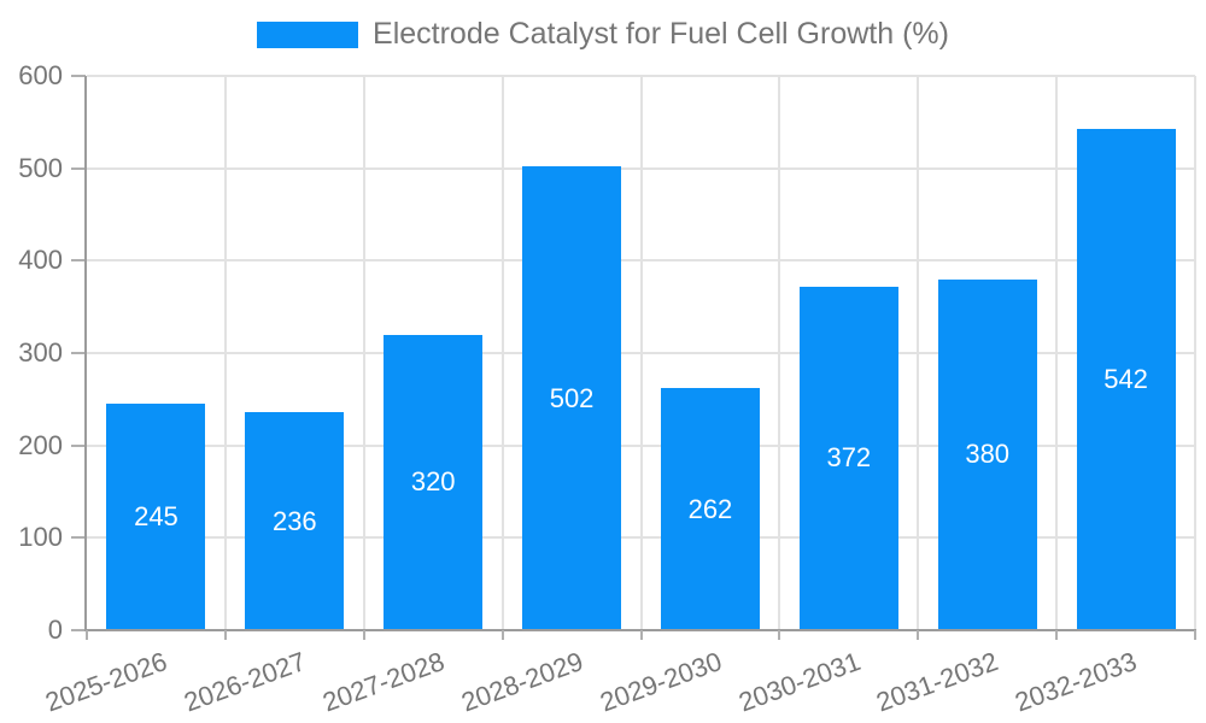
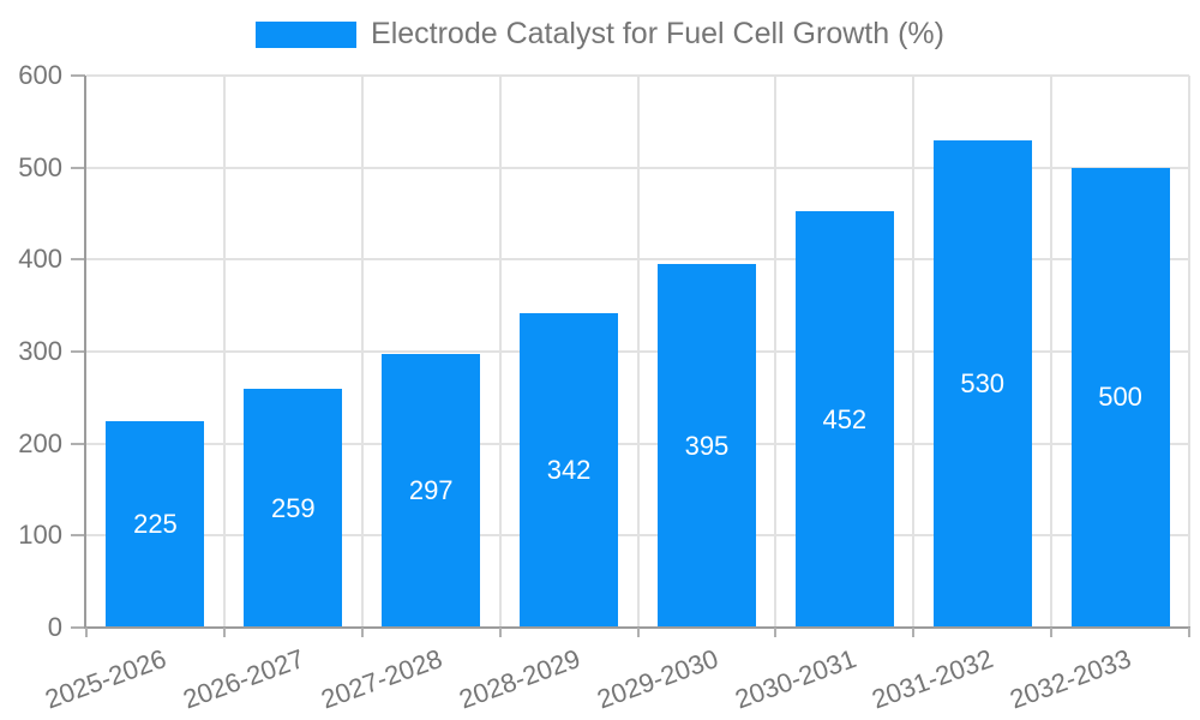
2025-2026: 245 -> 225
2026-2027: 236 -> 259
2027-2028: 320 -> 297
2028-2029: 502 -> 342
2029-2030: 262 -> 395
2030-2031: 372 -> 452
2031-2032: 380 -> 530
2032-2033: 542 -> 500
